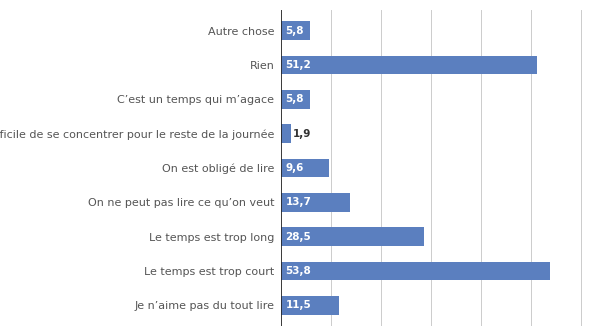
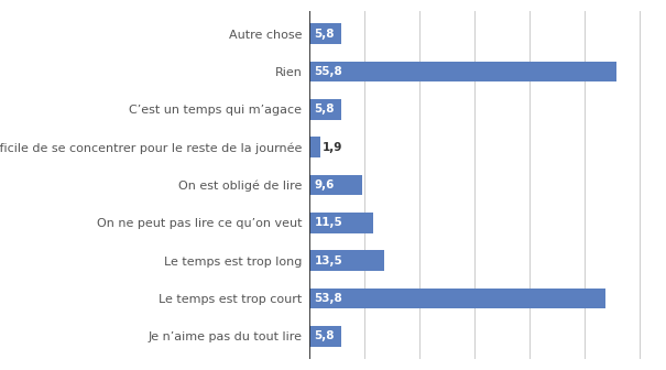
Rien: 51,2 -> 55,8
On ne peut pas lire ce qu’on veut: 13,7 -> 11,5
Le temps est trop long: 28,5 -> 13,5
Je n’aime pas du tout lire: 11,5 -> 5,8
